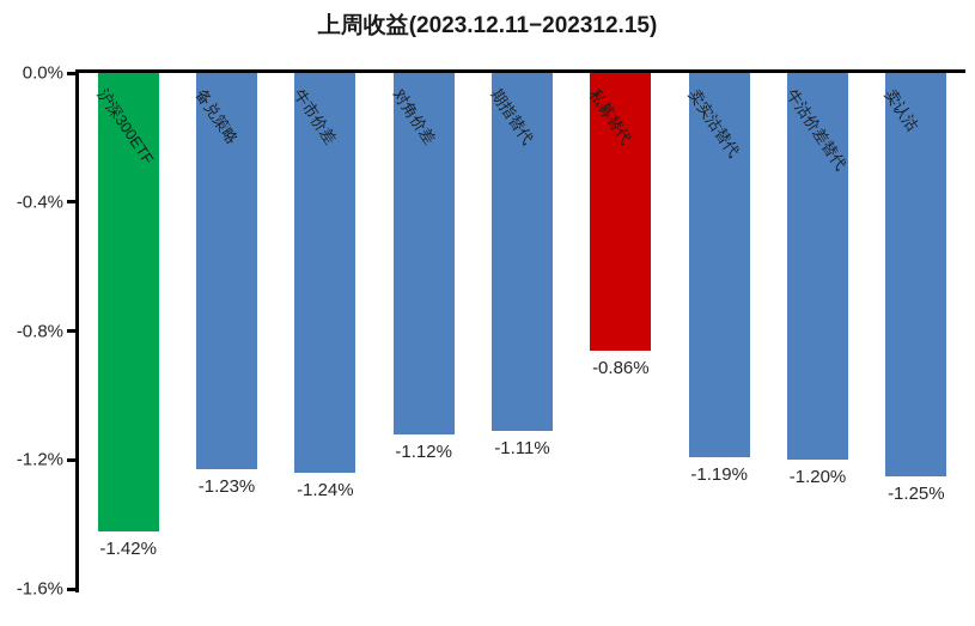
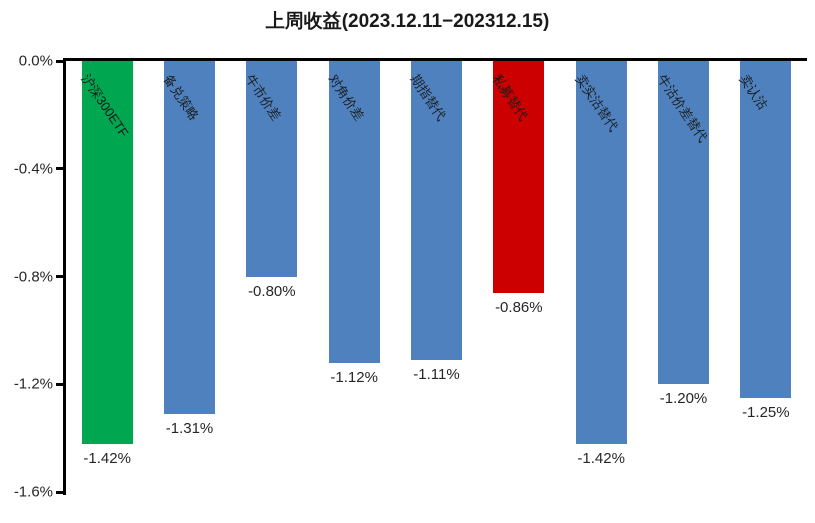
备兑策略: -1.23% -> -1.31%
牛市价差: -1.24% -> -0.80%
卖实沽替代: -1.19% -> -1.42%
